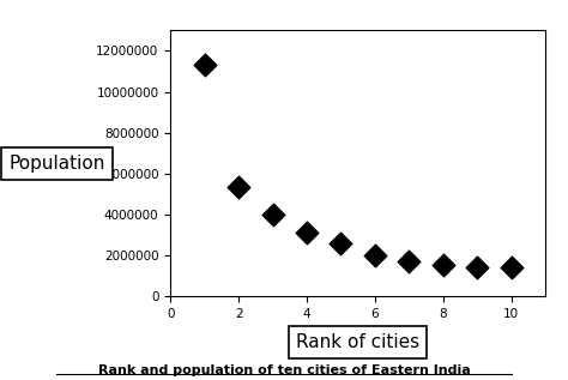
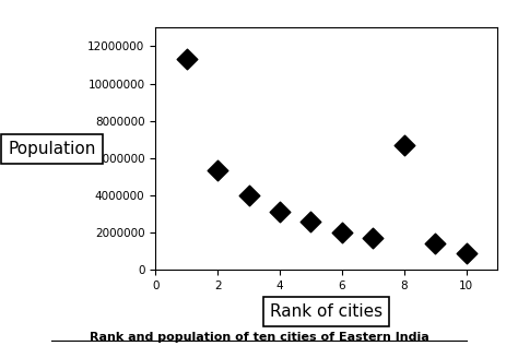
8: 1600000 -> 6700000
10: 1400000 -> 900000
